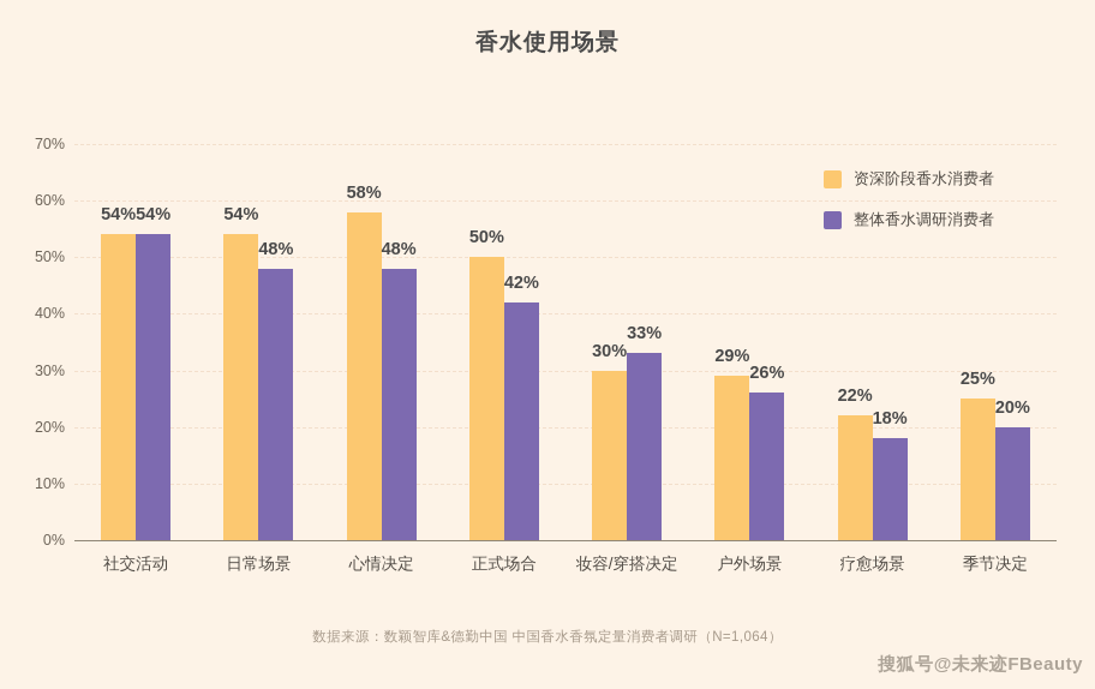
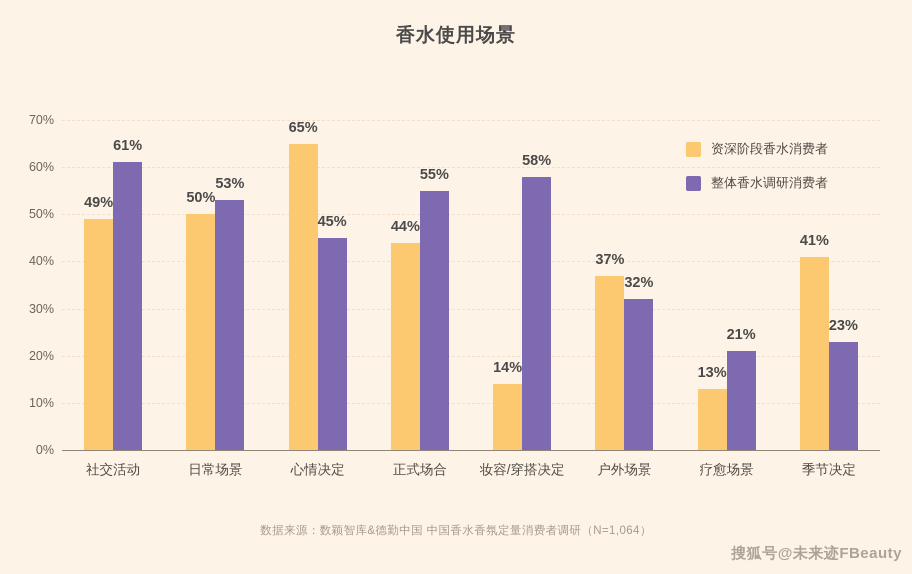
资深阶段香水消费者/社交活动: 54% -> 49%
整体香水调研消费者/社交活动: 54% -> 61%
资深阶段香水消费者/日常场景: 54% -> 50%
整体香水调研消费者/日常场景: 48% -> 53%
资深阶段香水消费者/心情决定: 58% -> 65%
整体香水调研消费者/心情决定: 48% -> 45%
资深阶段香水消费者/正式场合: 50% -> 44%
整体香水调研消费者/正式场合: 42% -> 55%
资深阶段香水消费者/妆容/穿搭决定: 30% -> 14%
整体香水调研消费者/妆容/穿搭决定: 33% -> 58%
资深阶段香水消费者/户外场景: 29% -> 37%
整体香水调研消费者/户外场景: 26% -> 32%
资深阶段香水消费者/疗愈场景: 22% -> 13%
整体香水调研消费者/疗愈场景: 18% -> 21%
资深阶段香水消费者/季节决定: 25% -> 41%
整体香水调研消费者/季节决定: 20% -> 23%
